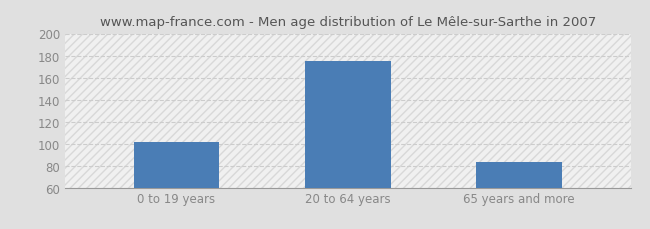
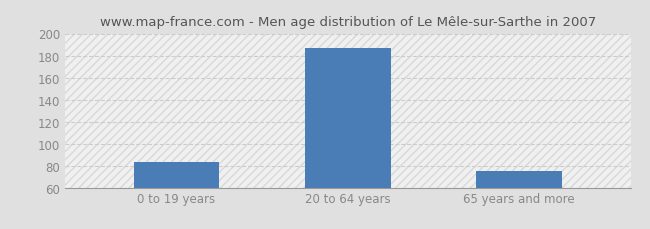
0 to 19 years: 101 -> 83
20 to 64 years: 175 -> 187
65 years and more: 83 -> 75
